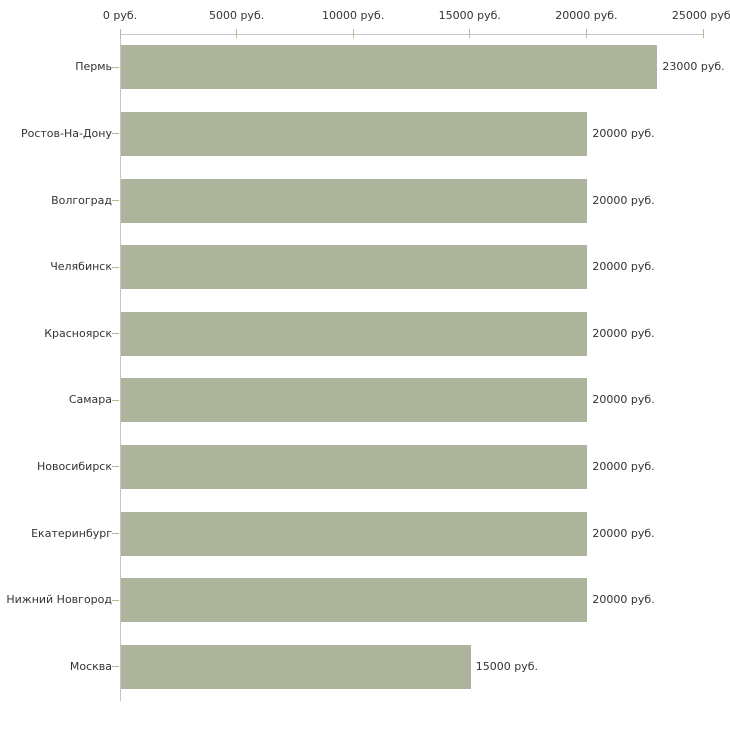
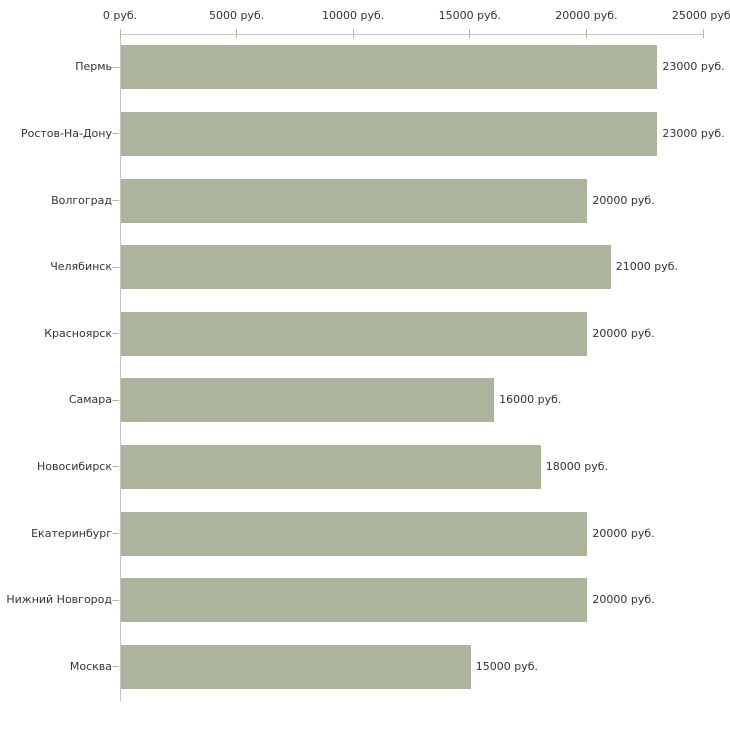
Ростов-На-Дону: 20000 -> 23000
Челябинск: 20000 -> 21000
Самара: 20000 -> 16000
Новосибирск: 20000 -> 18000
